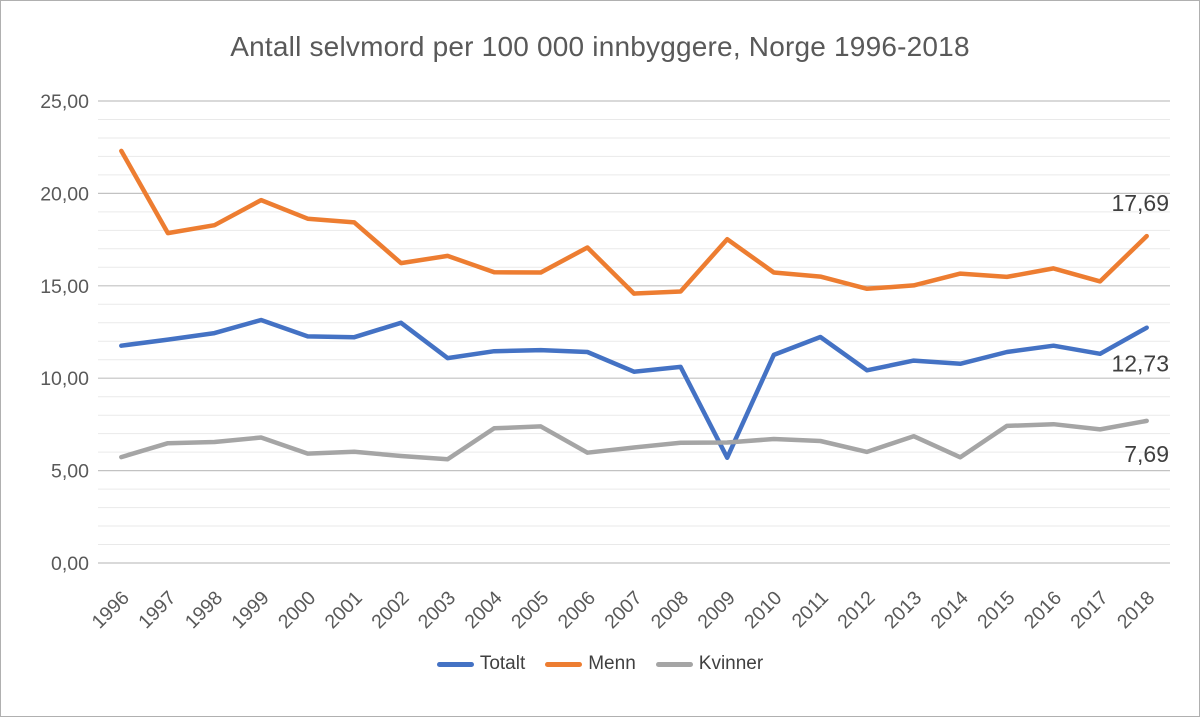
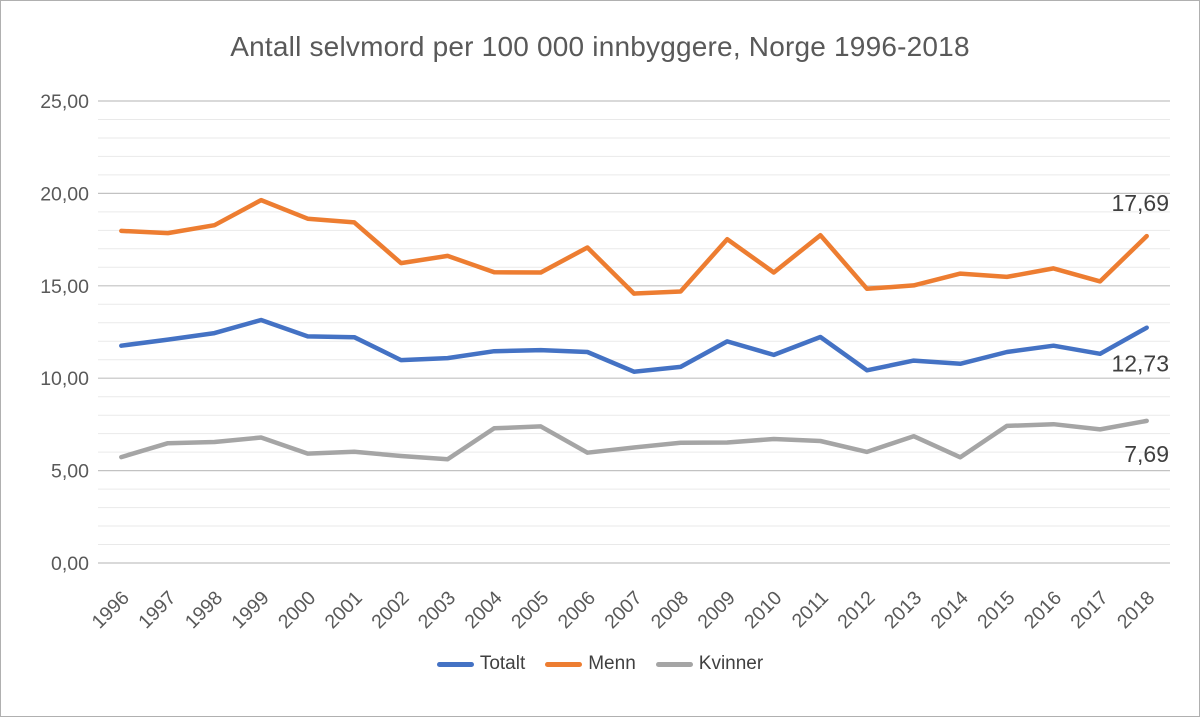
Menn/1996: 22,3 -> 18,0
Totalt/2002: 13,0 -> 11,0
Totalt/2009: 5,7 -> 12,0
Menn/2011: 15,5 -> 17,7
